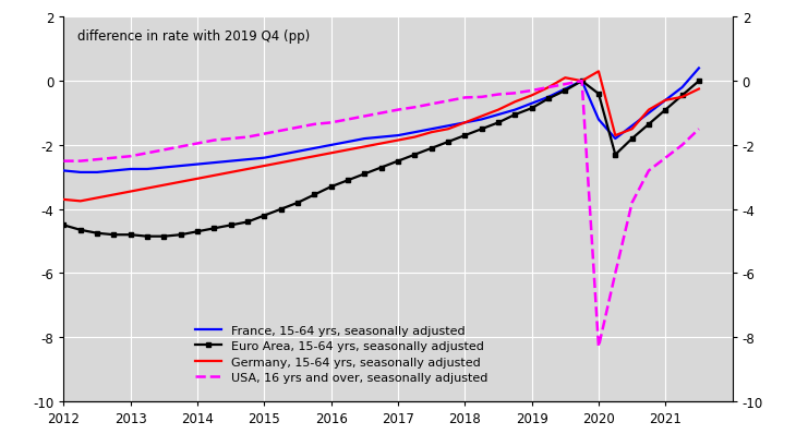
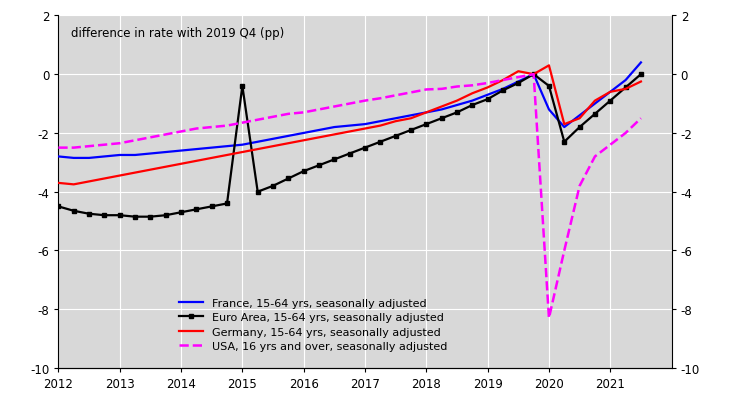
Euro Area, 15-64 yrs, seasonally adjusted/2015: -4.20 -> -0.40
